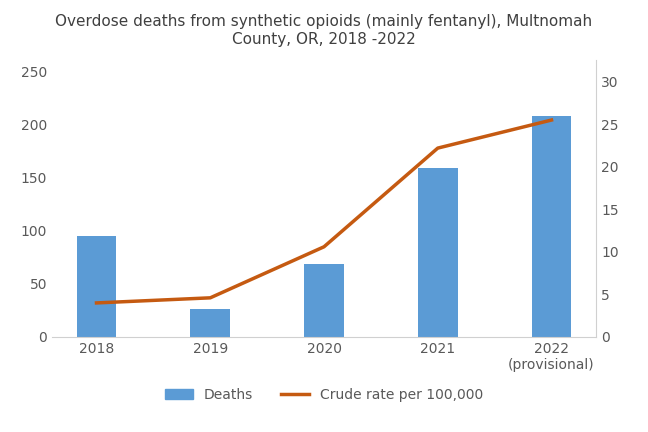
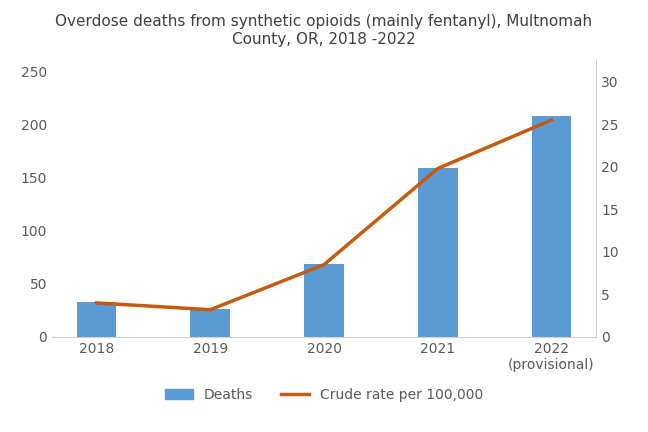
Deaths/2018: 95 -> 33
Crude rate per 100,000/2019: 4.6 -> 3.2
Crude rate per 100,000/2020: 10.6 -> 8.5
Crude rate per 100,000/2021: 22.2 -> 19.8
